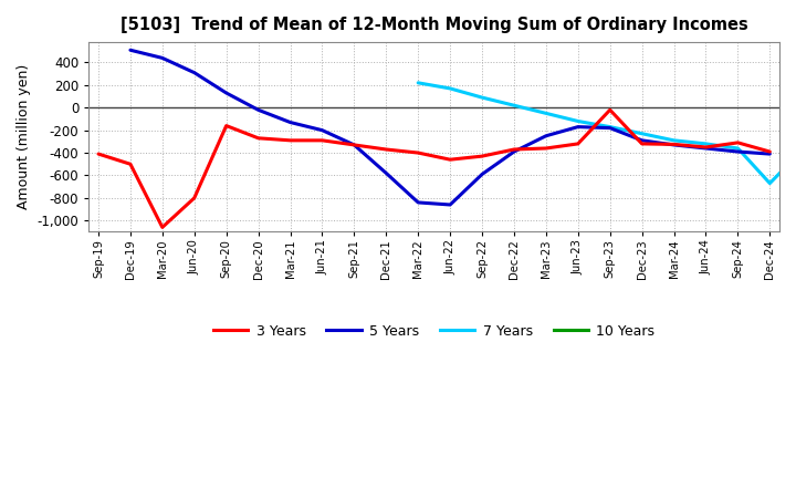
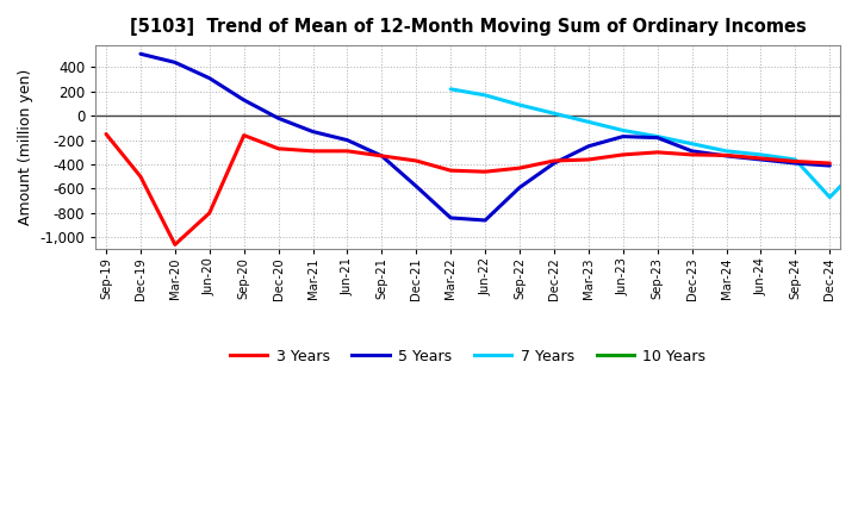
3 Years/Sep-19: -410 -> -150
3 Years/Mar-22: -400 -> -450
3 Years/Sep-23: -20 -> -300
3 Years/Sep-24: -310 -> -380
